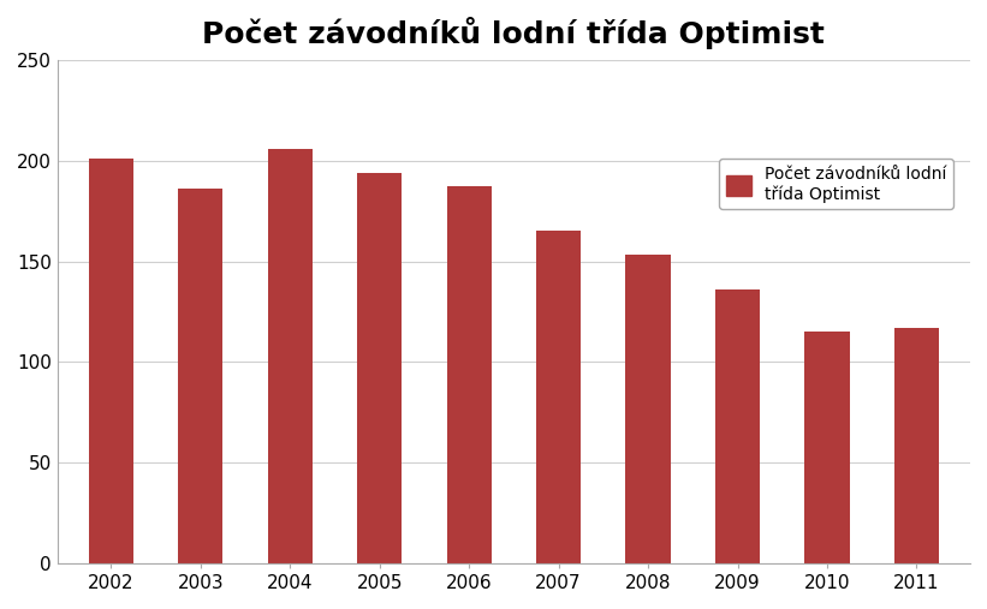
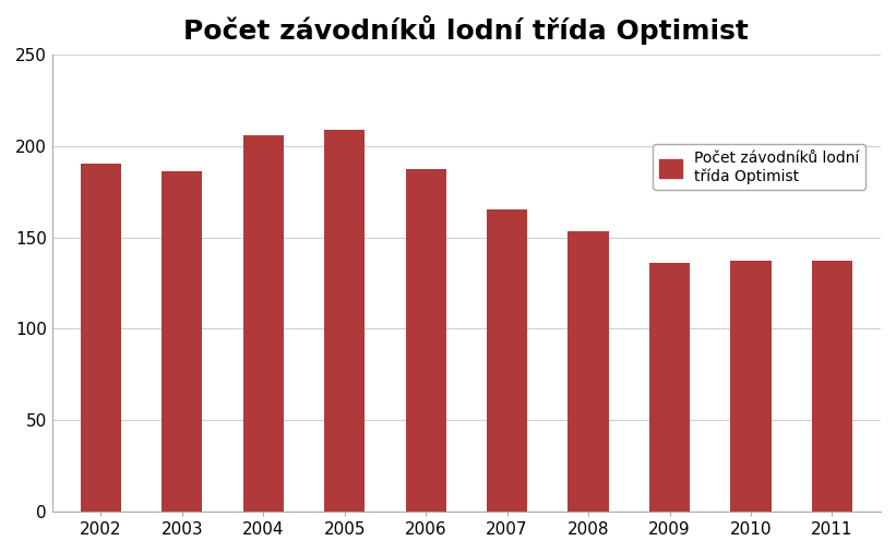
2002: 201 -> 190
2005: 194 -> 209
2010: 115 -> 137
2011: 117 -> 137
